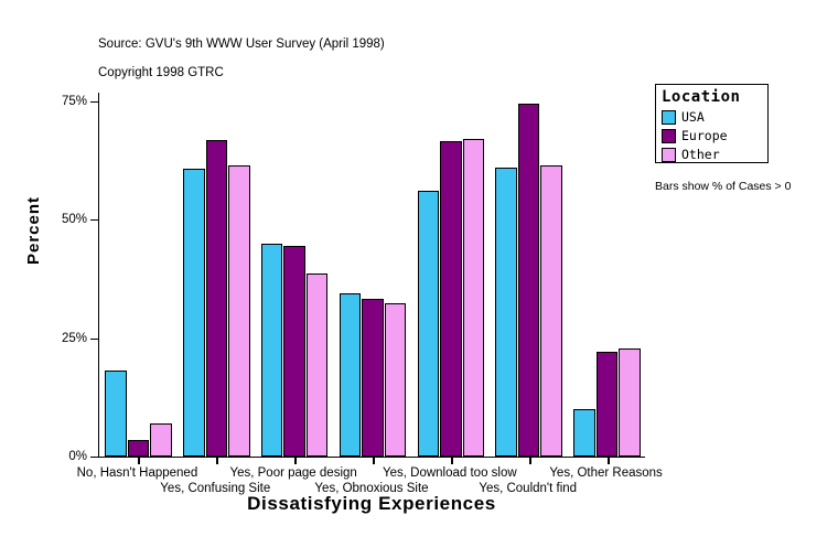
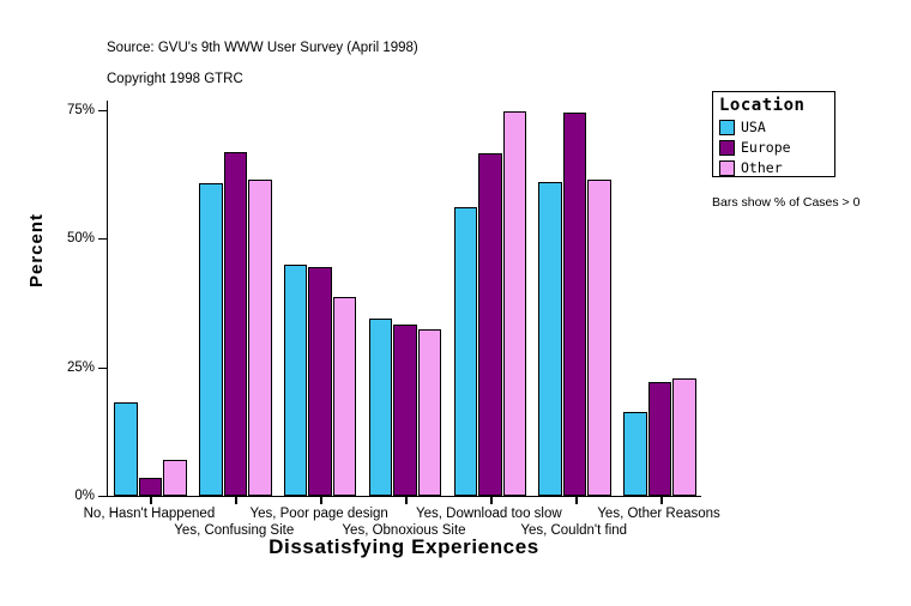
Other/Yes, Download too slow: 67% -> 75%
USA/Yes, Other Reasons: 10% -> 16%
